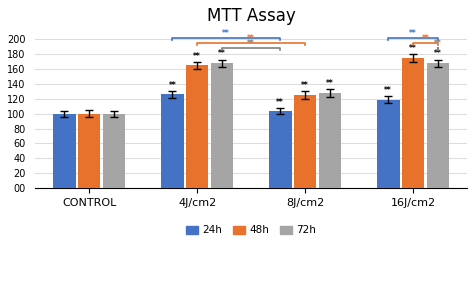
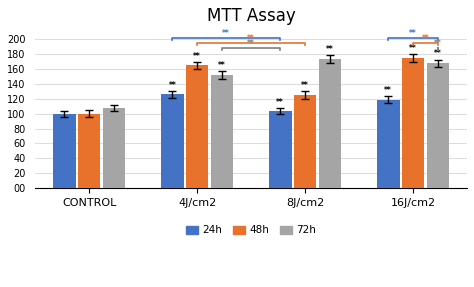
72h/CONTROL: 100 -> 108
72h/4J/cm2: 168 -> 152
72h/8J/cm2: 128 -> 174
